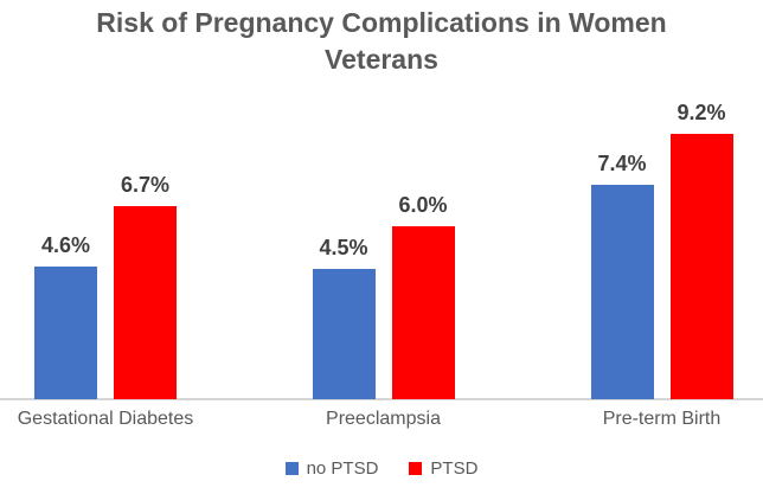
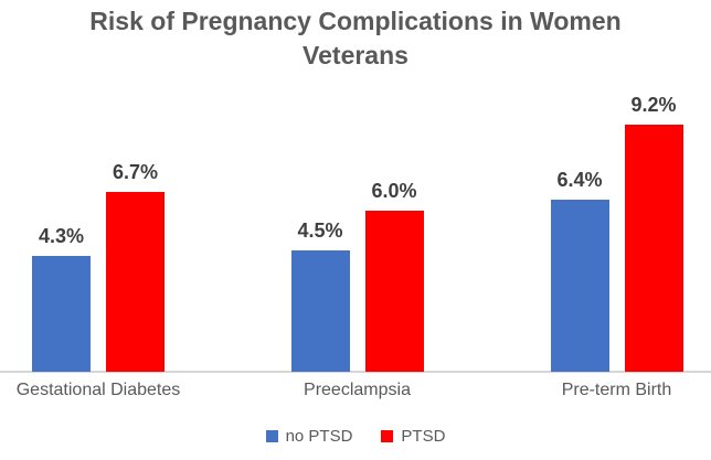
no PTSD/Gestational Diabetes: 4.6% -> 4.3%
no PTSD/Pre-term Birth: 7.4% -> 6.4%
